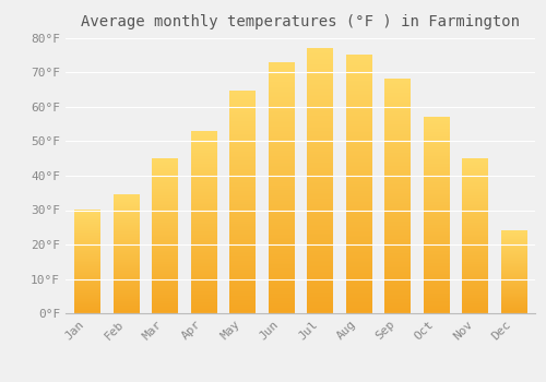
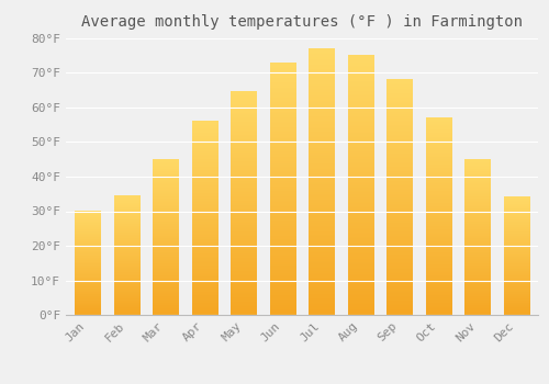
Apr: 53.0°F -> 56.0°F
Dec: 24.0°F -> 34.0°F
